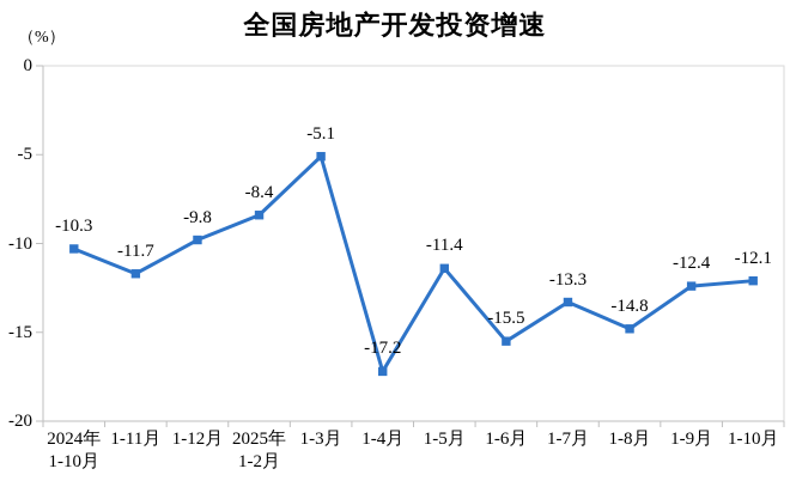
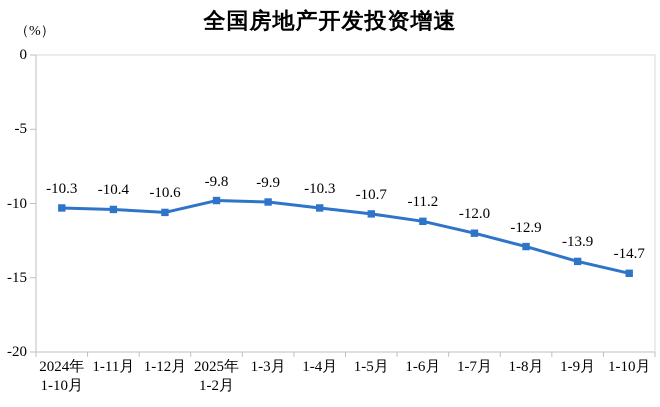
1-11月: -11.7 -> -10.4
1-12月: -9.8 -> -10.6
2025年 1-2月: -8.4 -> -9.8
1-3月: -5.1 -> -9.9
1-4月: -17.2 -> -10.3
1-5月: -11.4 -> -10.7
1-6月: -15.5 -> -11.2
1-7月: -13.3 -> -12.0
1-8月: -14.8 -> -12.9
1-9月: -12.4 -> -13.9
1-10月: -12.1 -> -14.7
